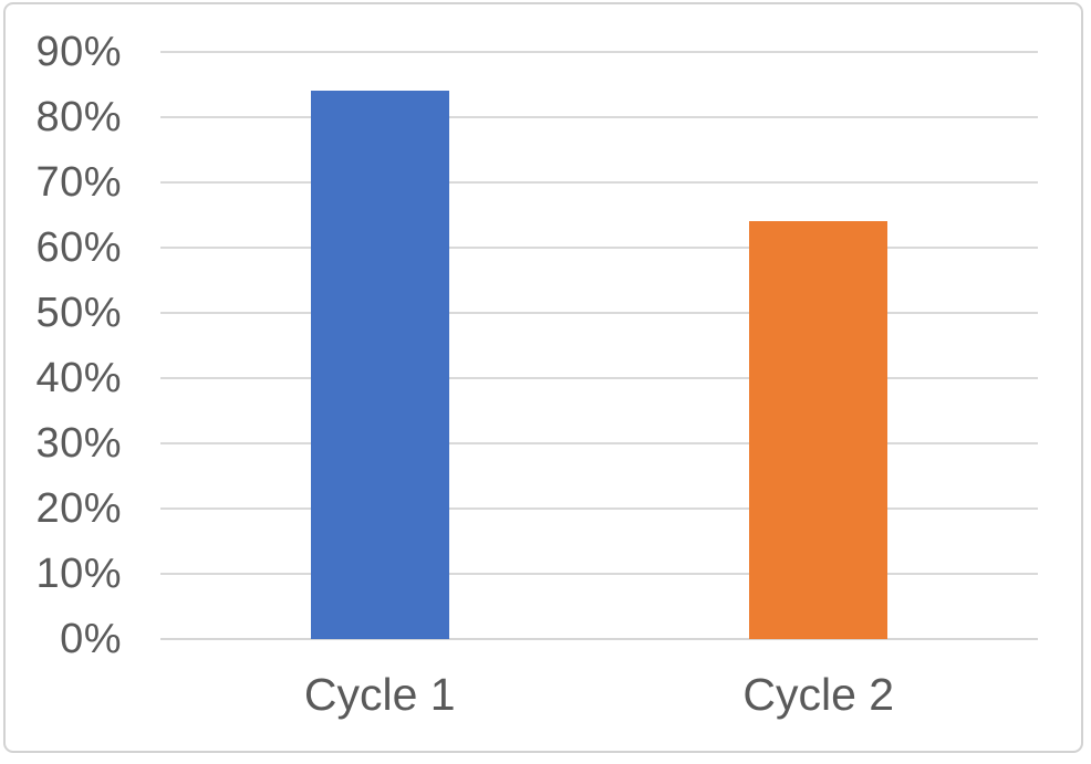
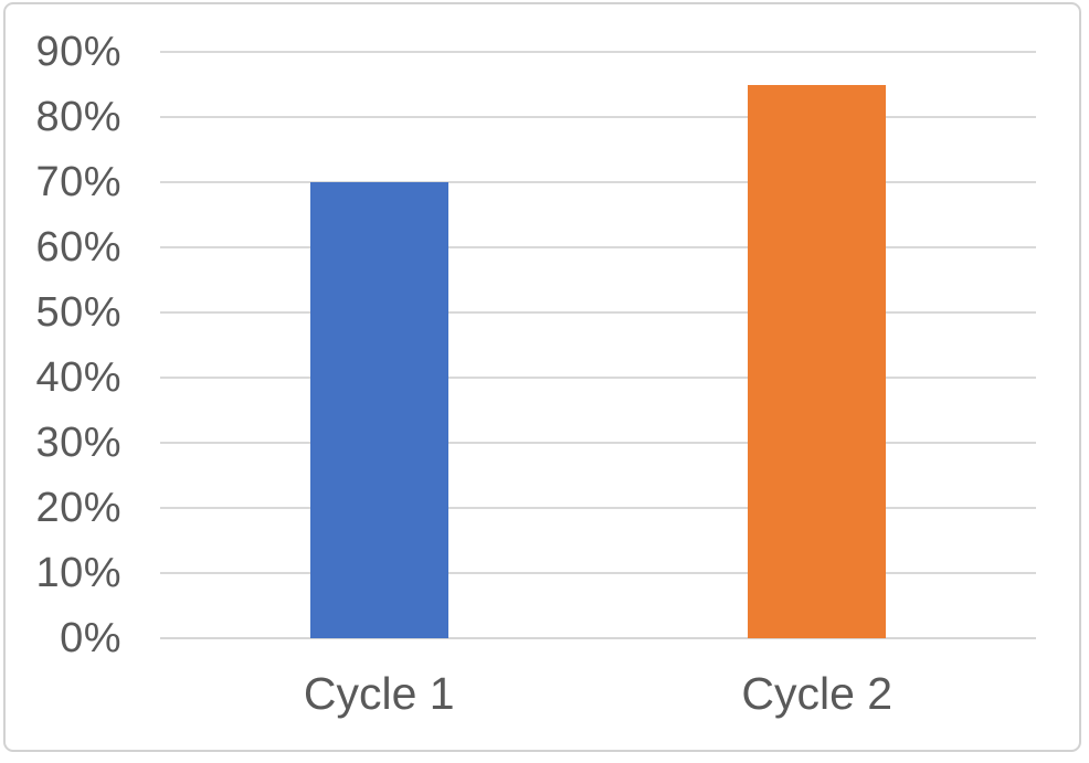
Cycle 1: 84% -> 70%
Cycle 2: 64% -> 85%
